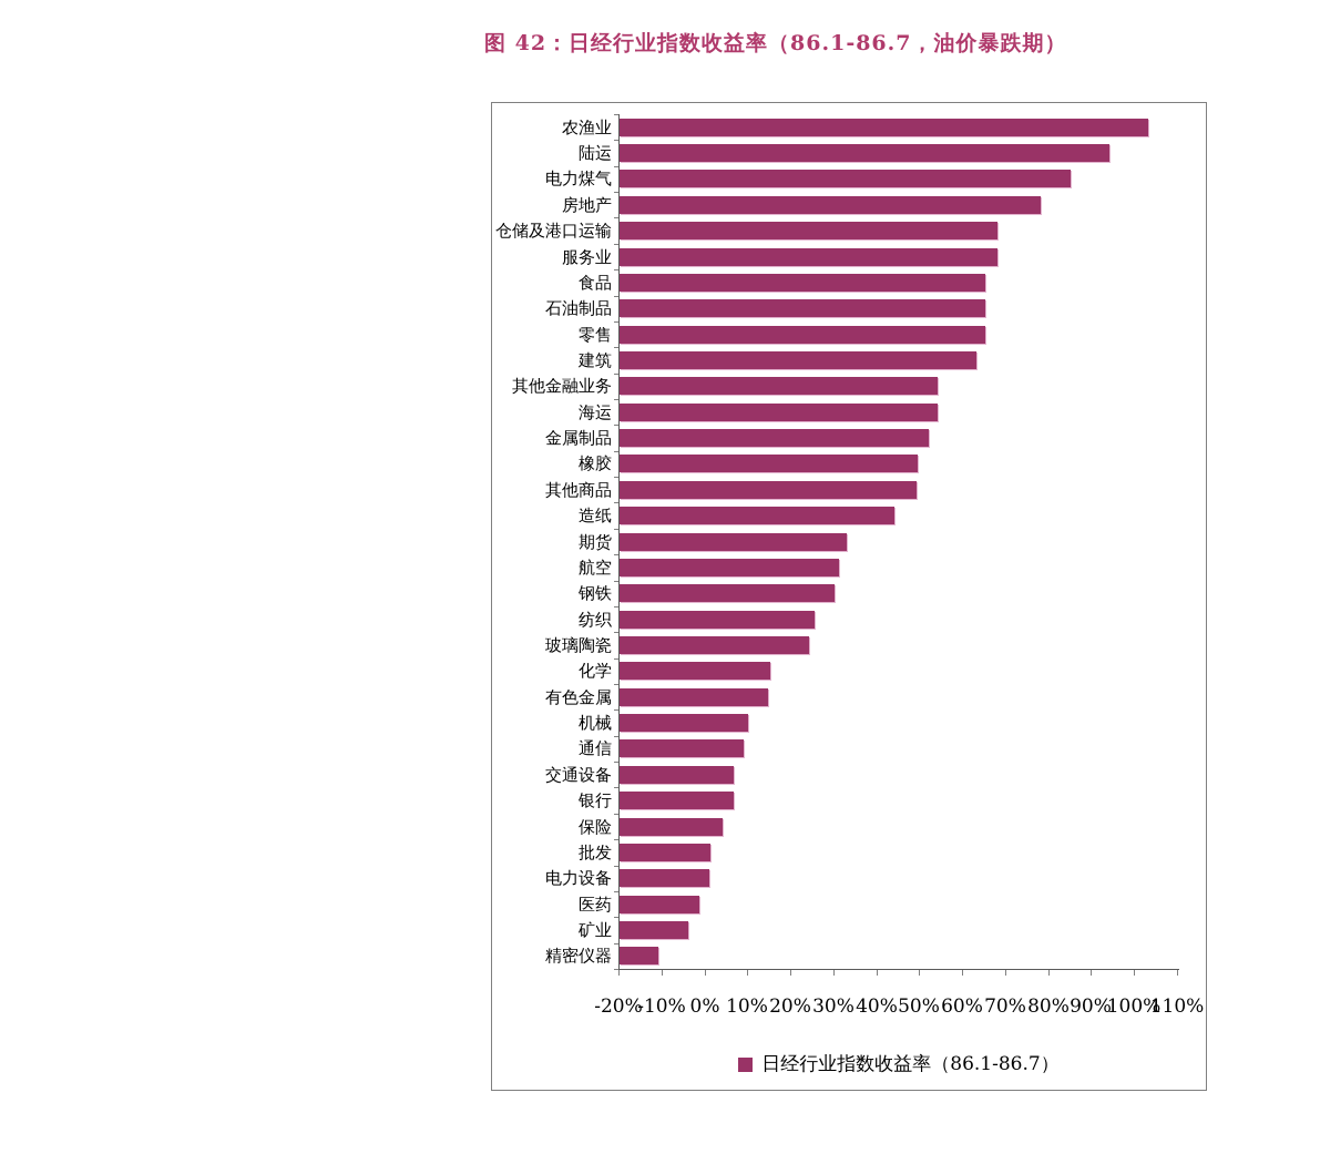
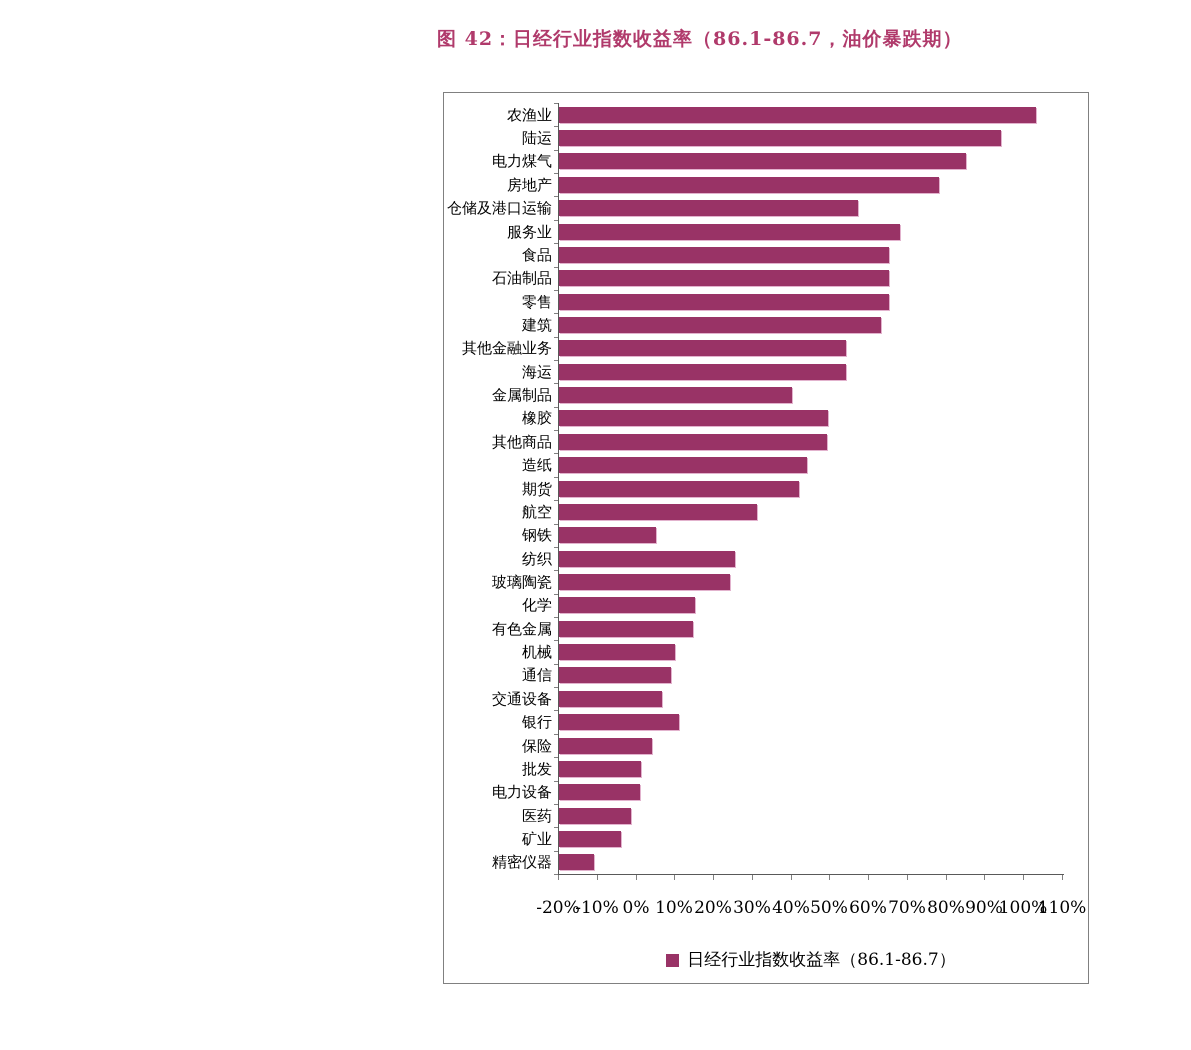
仓储及港口运输: 68% -> 57%
金属制品: 52% -> 40%
期货: 33% -> 42%
钢铁: 30% -> 5%
银行: 6% -> 11%
